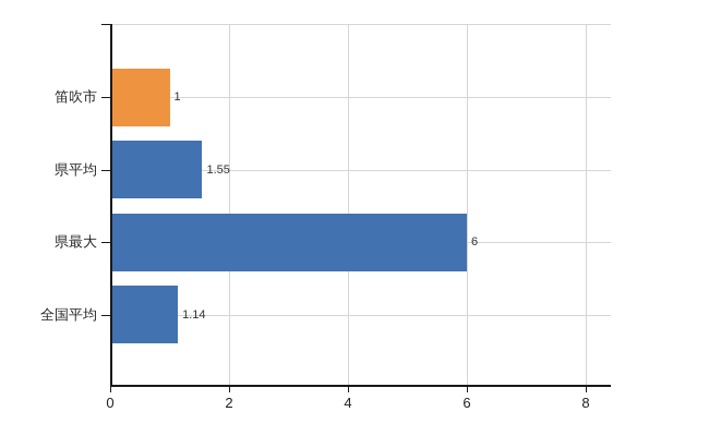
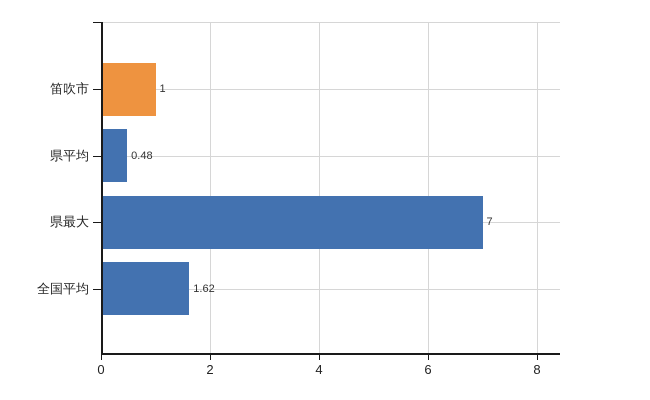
県平均: 1.55 -> 0.48
県最大: 6 -> 7
全国平均: 1.14 -> 1.62
